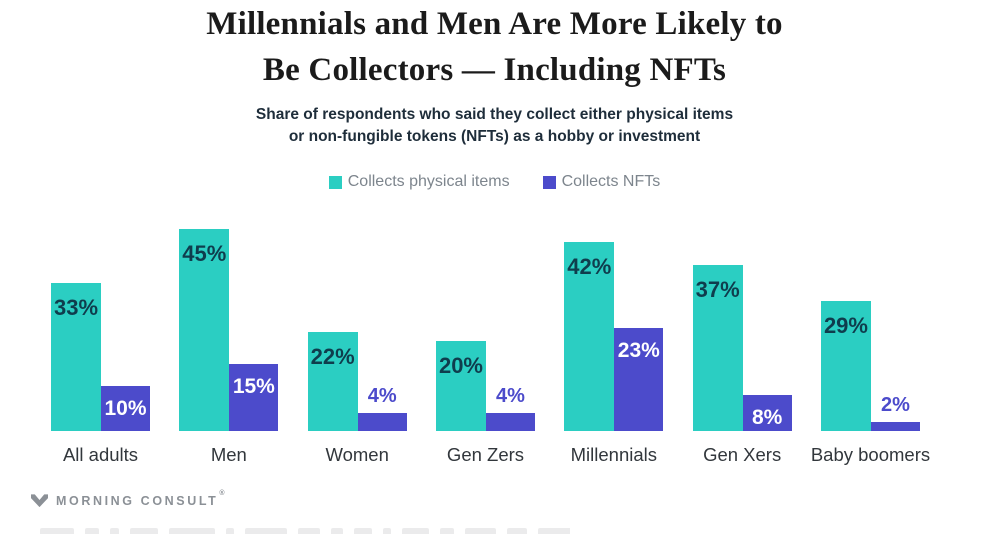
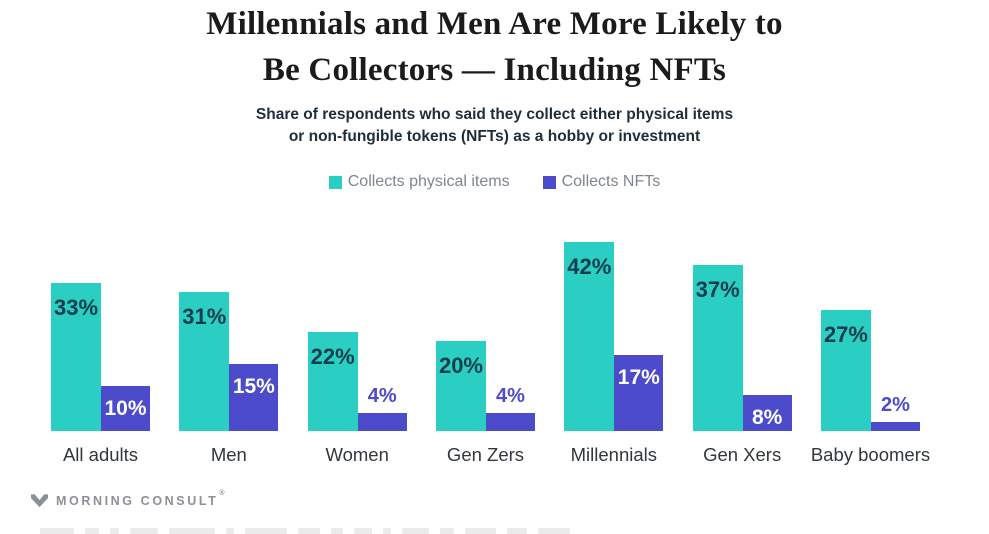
Collects physical items/Men: 45% -> 31%
Collects NFTs/Millennials: 23% -> 17%
Collects physical items/Baby boomers: 29% -> 27%
